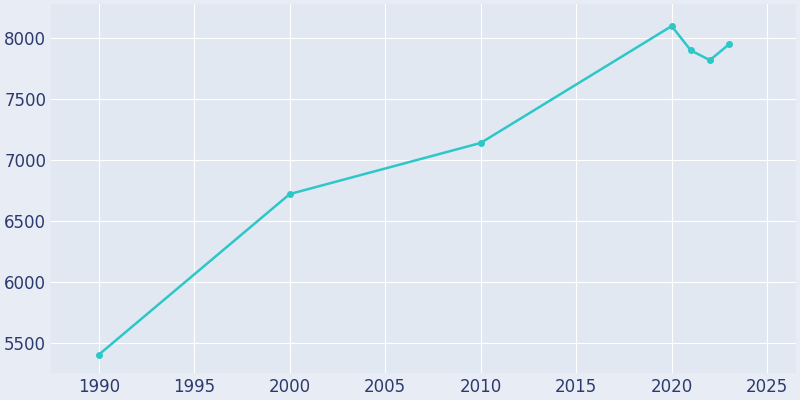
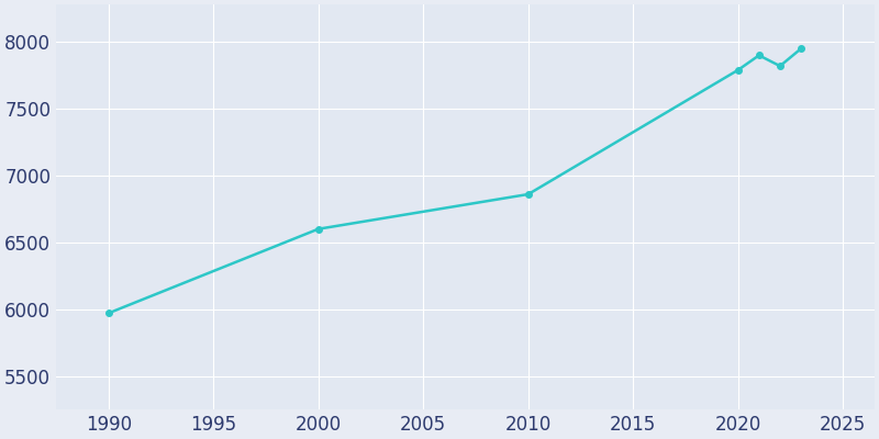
1990: 5400 -> 5970
2000: 6720 -> 6600
2010: 7140 -> 6860
2020: 8100 -> 7790
